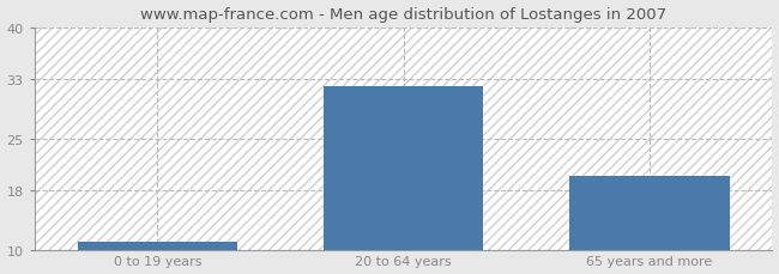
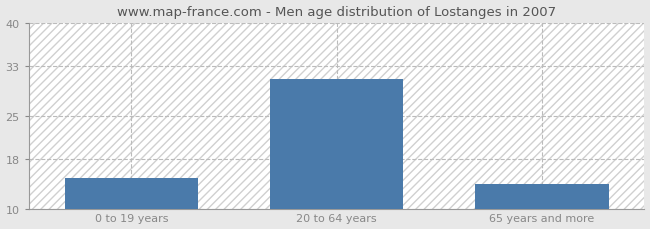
0 to 19 years: 11 -> 15
20 to 64 years: 32 -> 31
65 years and more: 20 -> 14
